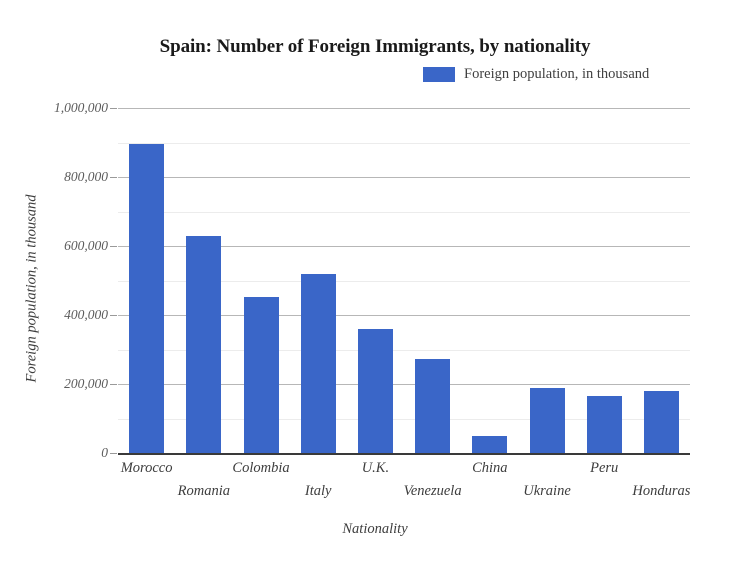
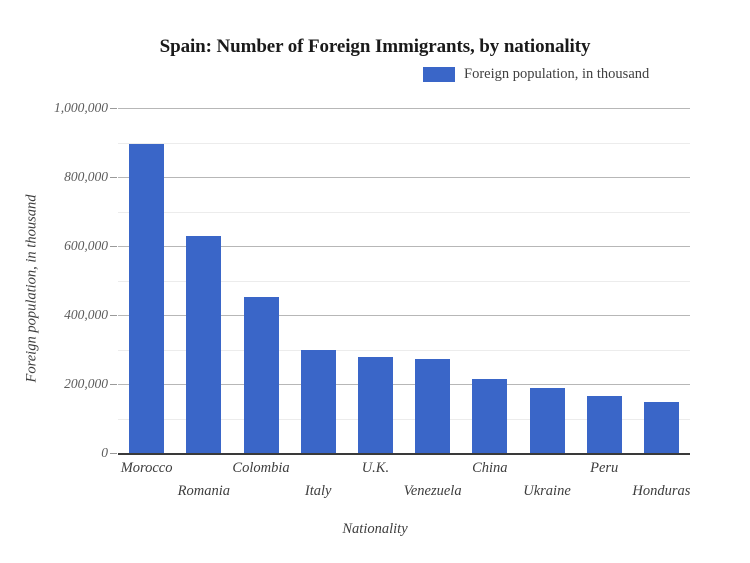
Italy: 520000 -> 300000
U.K.: 360000 -> 280000
China: 50000 -> 220000
Honduras: 180000 -> 150000
